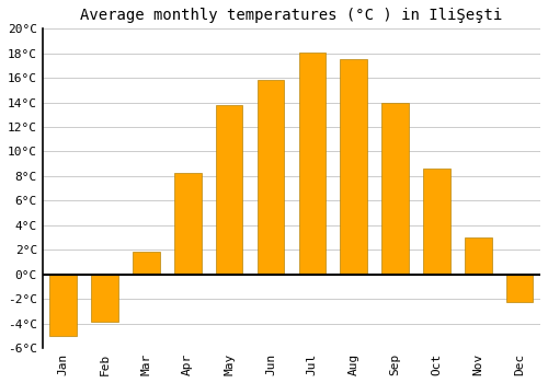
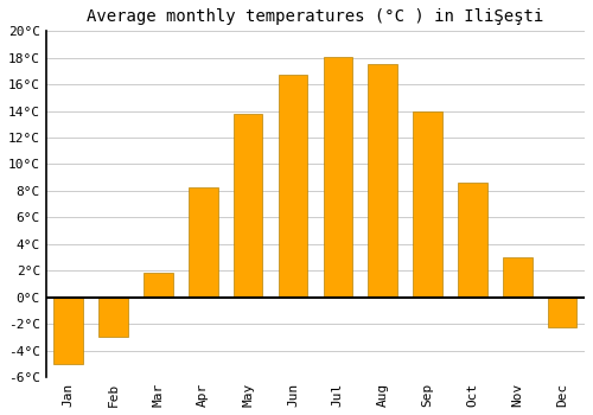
Feb: -3.9°C -> -3.0°C
Jun: 15.8°C -> 16.7°C
